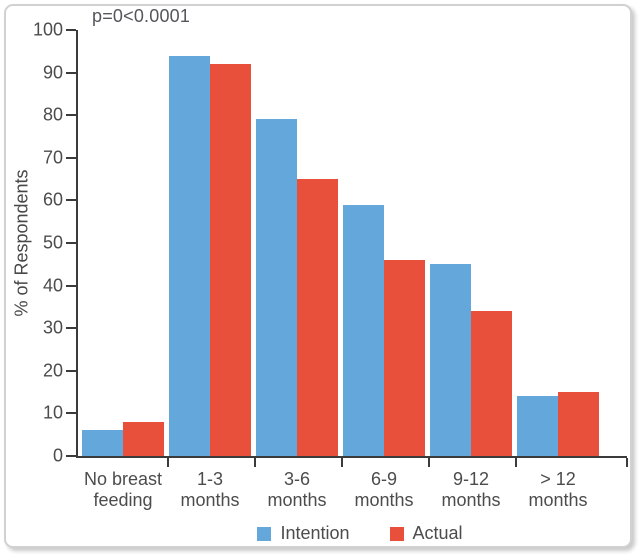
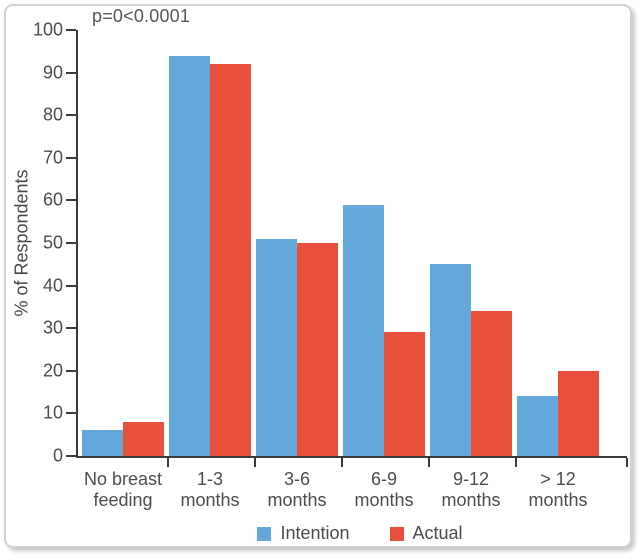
Intention/3-6 months: 79 -> 51
Actual/3-6 months: 65 -> 50
Actual/6-9 months: 46 -> 29
Actual/> 12 months: 15 -> 20
